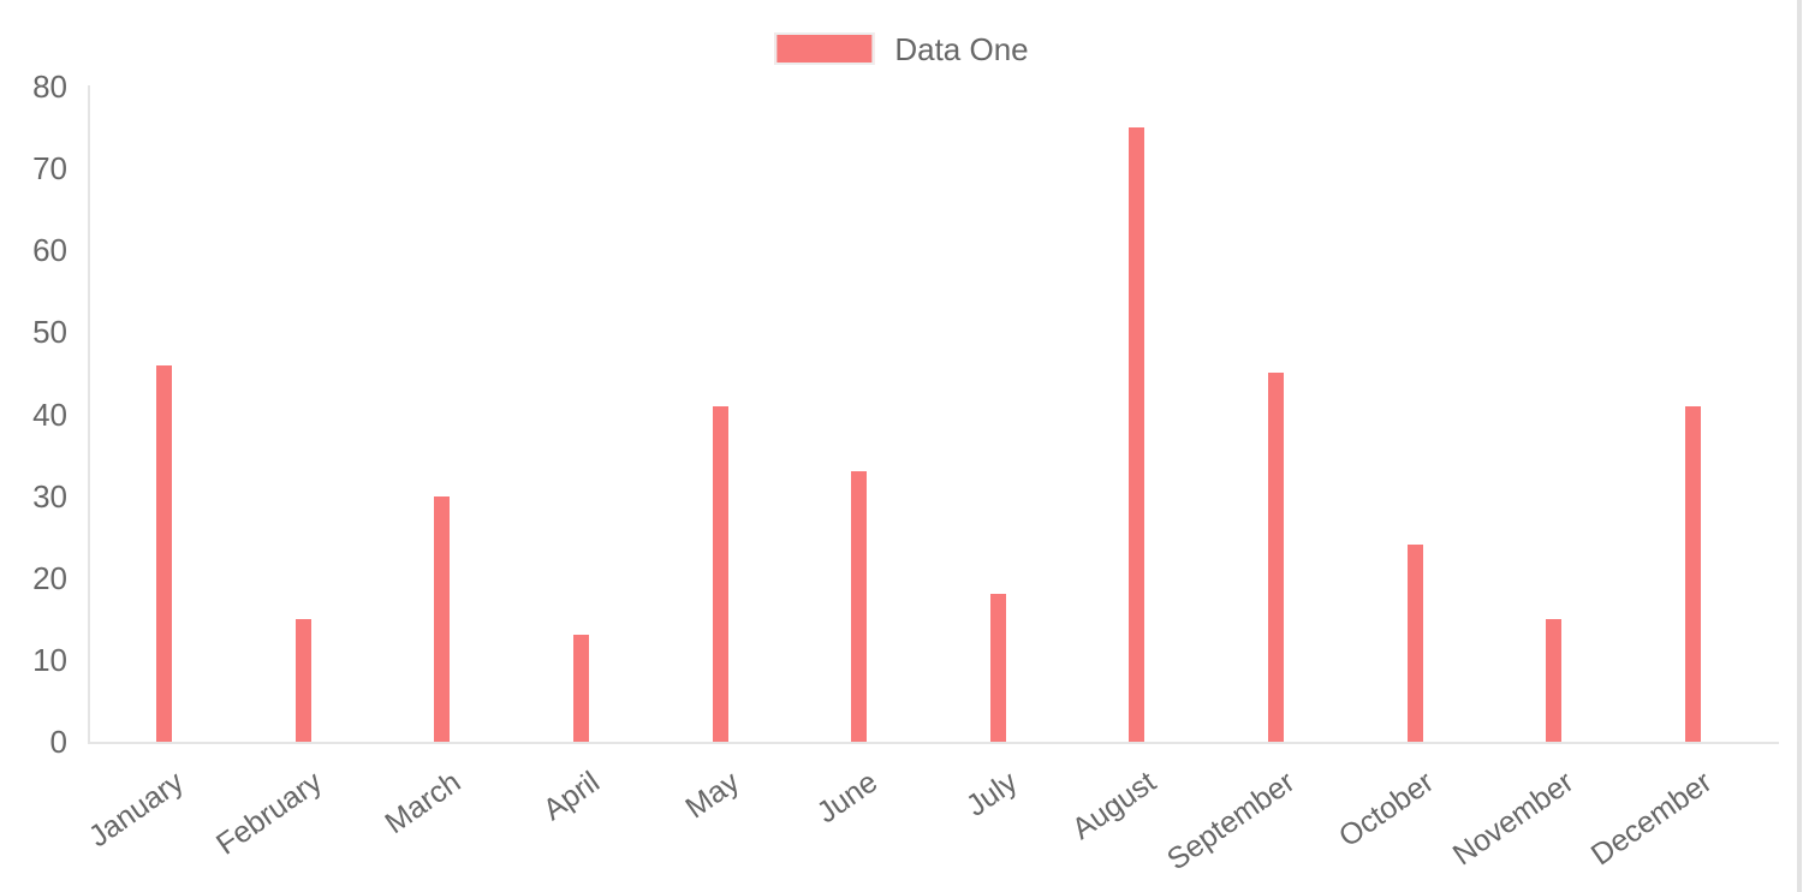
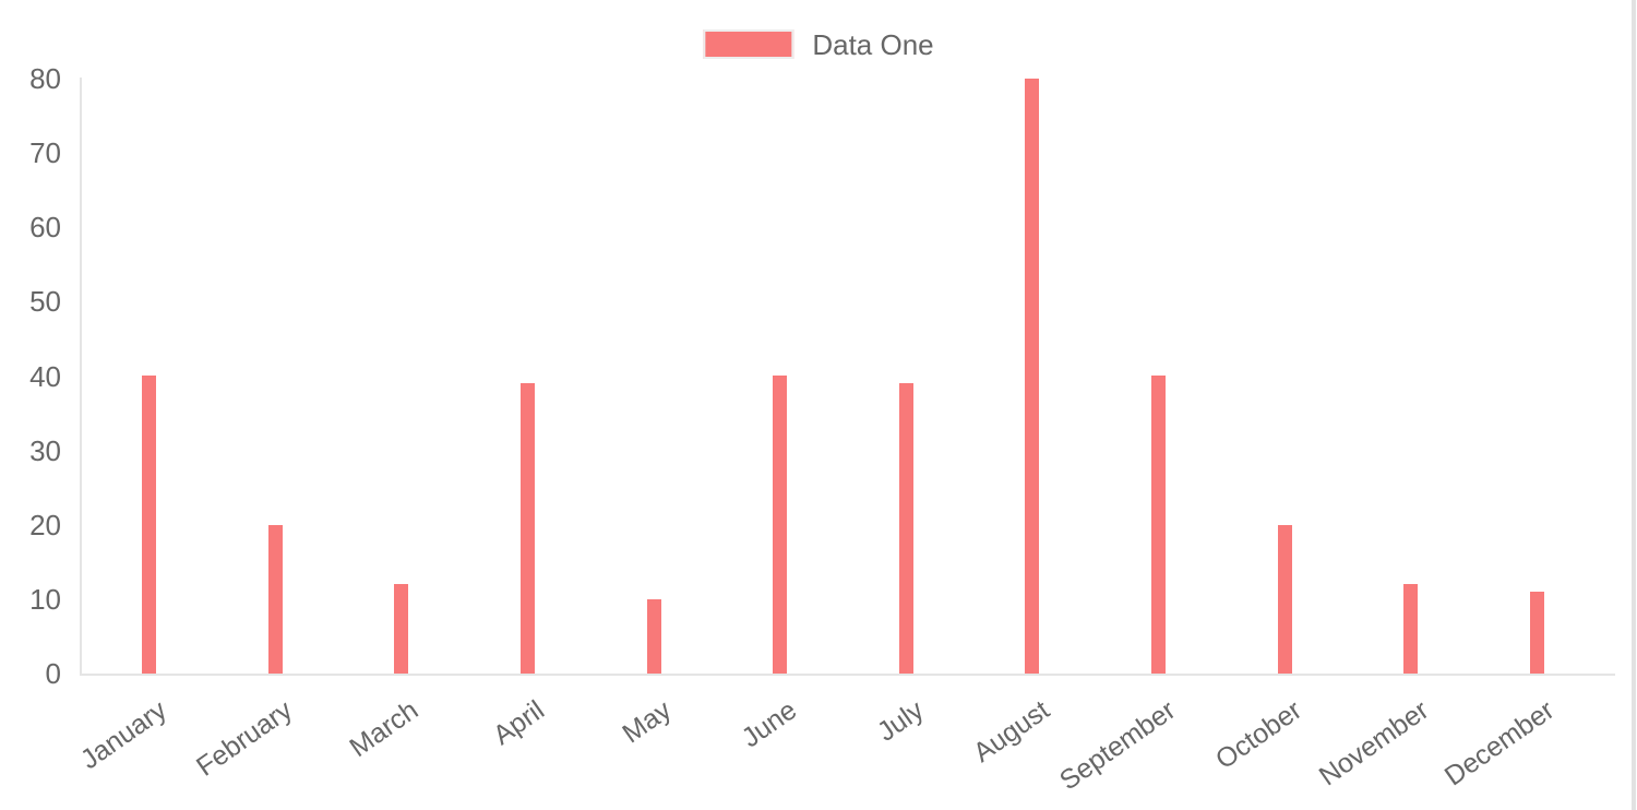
January: 46 -> 40
February: 15 -> 20
March: 30 -> 12
April: 13 -> 39
May: 41 -> 10
June: 33 -> 40
July: 18 -> 39
August: 75 -> 80
September: 45 -> 40
October: 24 -> 20
November: 15 -> 12
December: 41 -> 11
